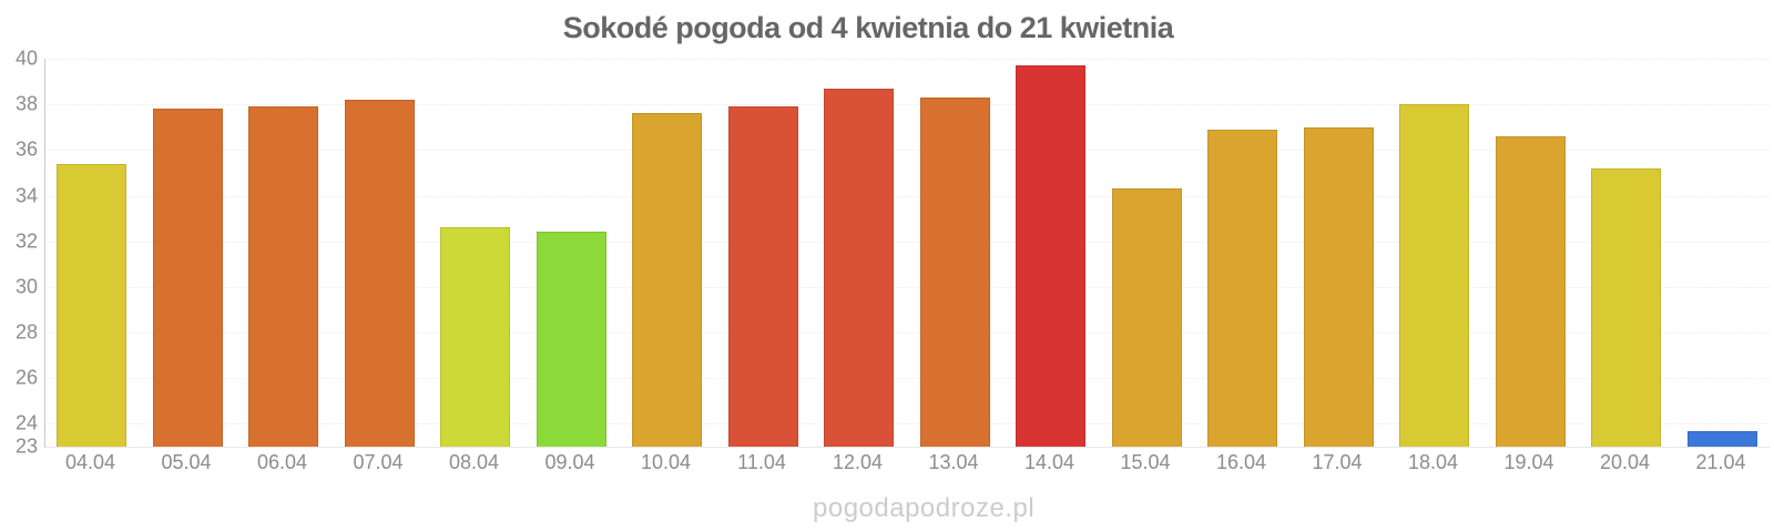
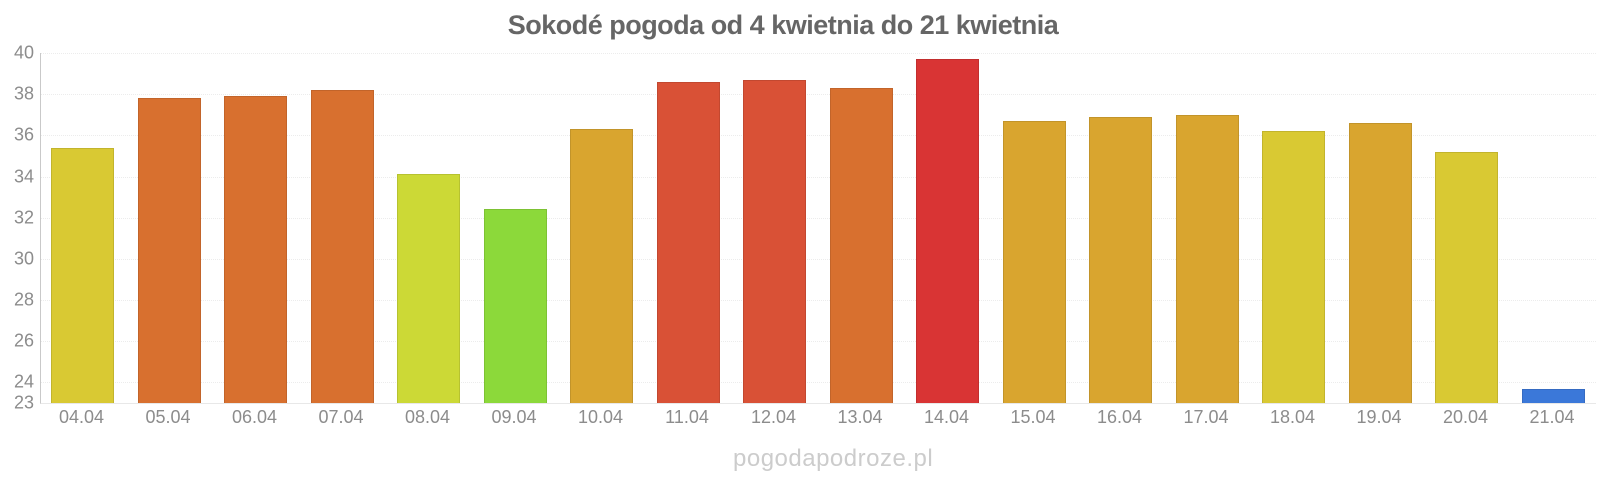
08.04: 32.6 -> 34.1
10.04: 37.6 -> 36.3
11.04: 37.9 -> 38.6
15.04: 34.3 -> 36.7
18.04: 38.0 -> 36.2
